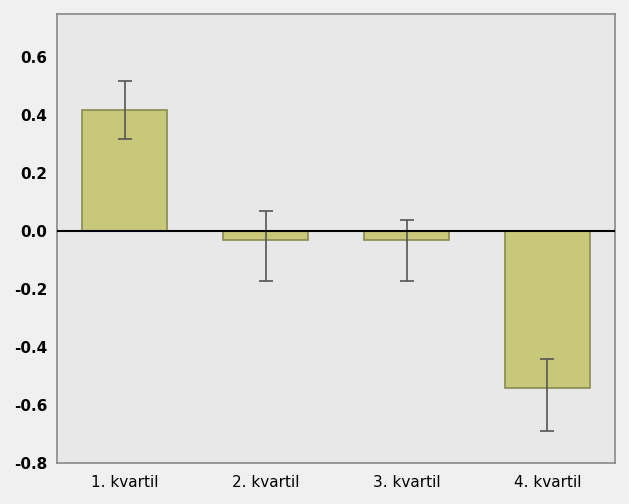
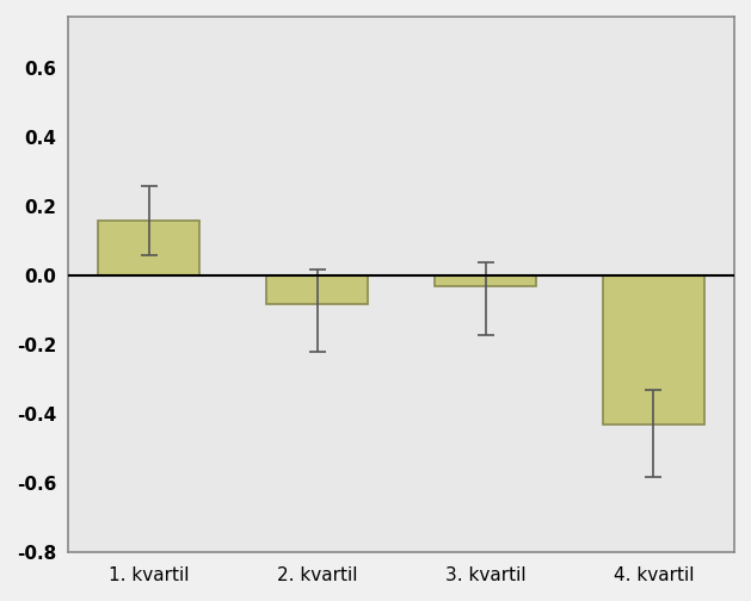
1. kvartil: 0.42 -> 0.16
2. kvartil: -0.03 -> -0.08
4. kvartil: -0.54 -> -0.43
